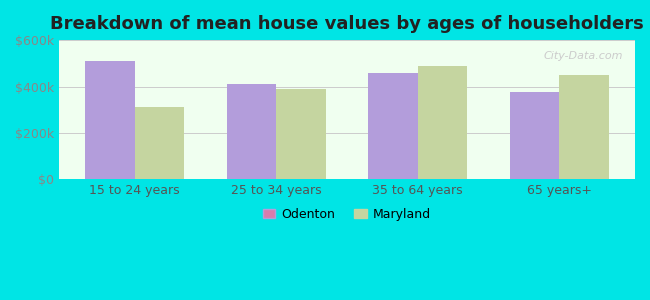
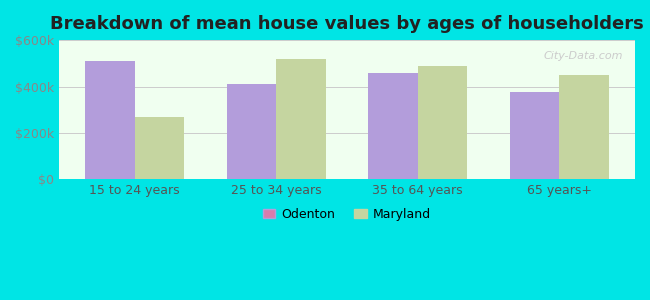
Maryland/15 to 24 years: $310k -> $270k
Maryland/25 to 34 years: $390k -> $520k
